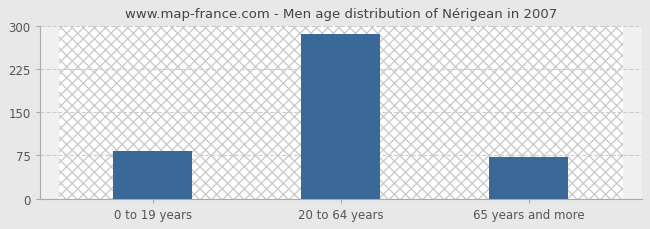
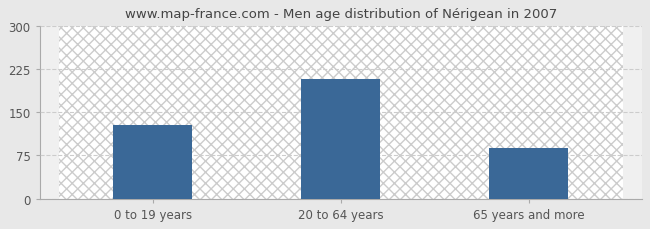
0 to 19 years: 83 -> 128
20 to 64 years: 285 -> 208
65 years and more: 72 -> 88
